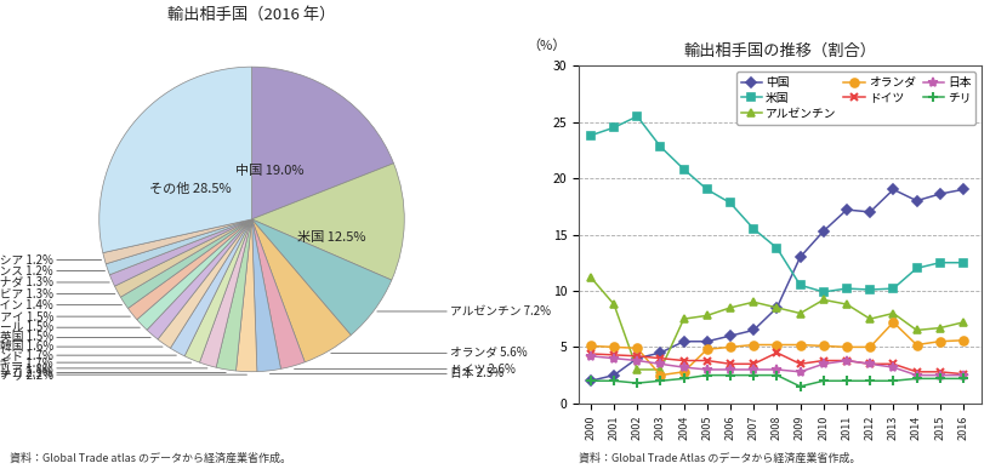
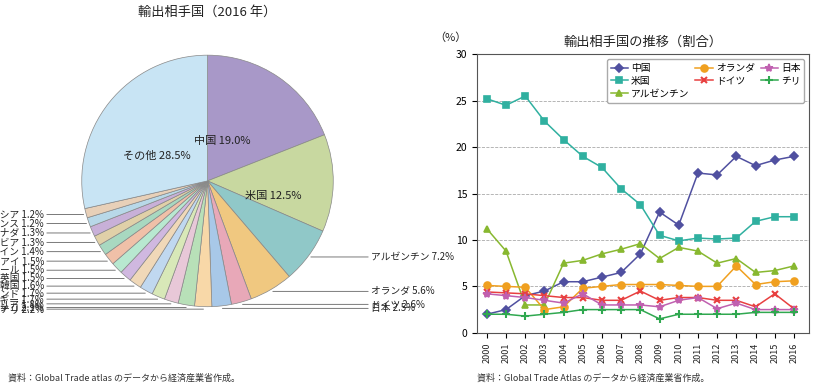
米国/2000: 23.8 -> 25.2
日本/2005: 3.0 -> 4.2
アルゼンチン/2008: 8.5 -> 9.6
中国/2010: 15.3 -> 11.6
日本/2012: 3.5 -> 2.6
ドイツ/2015: 2.8 -> 4.2
